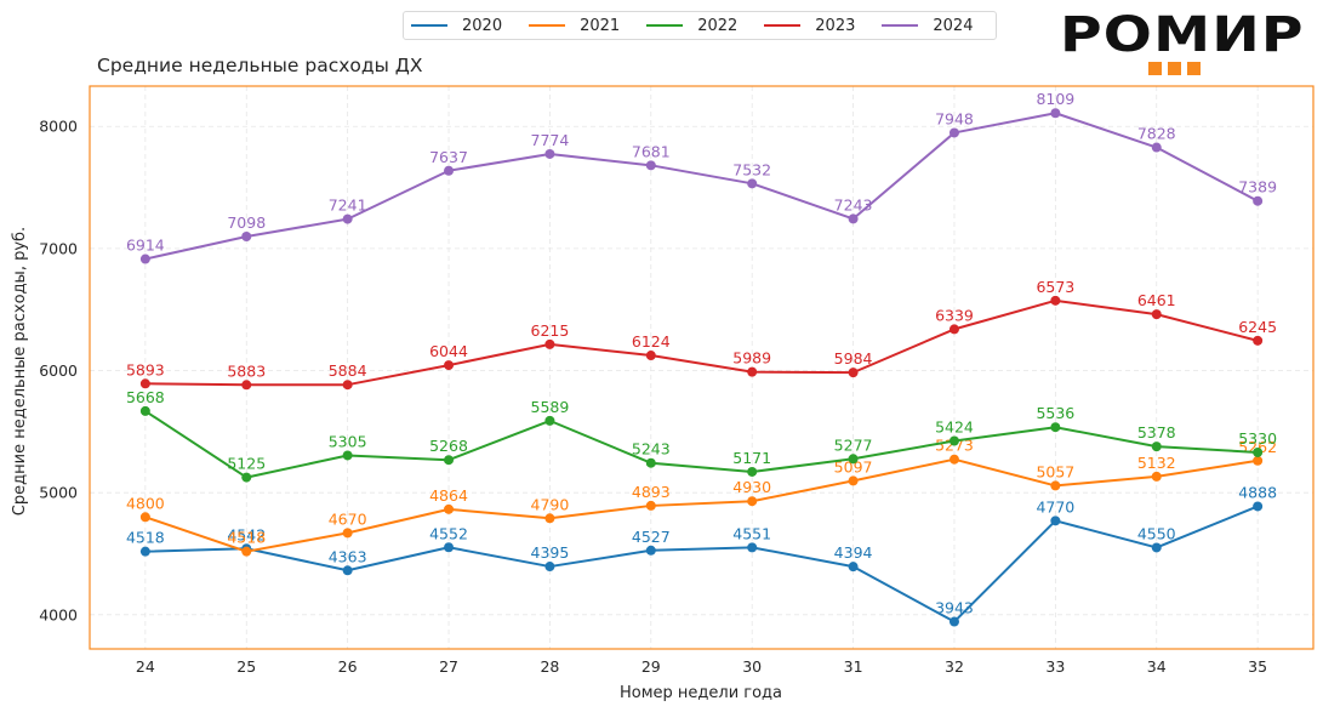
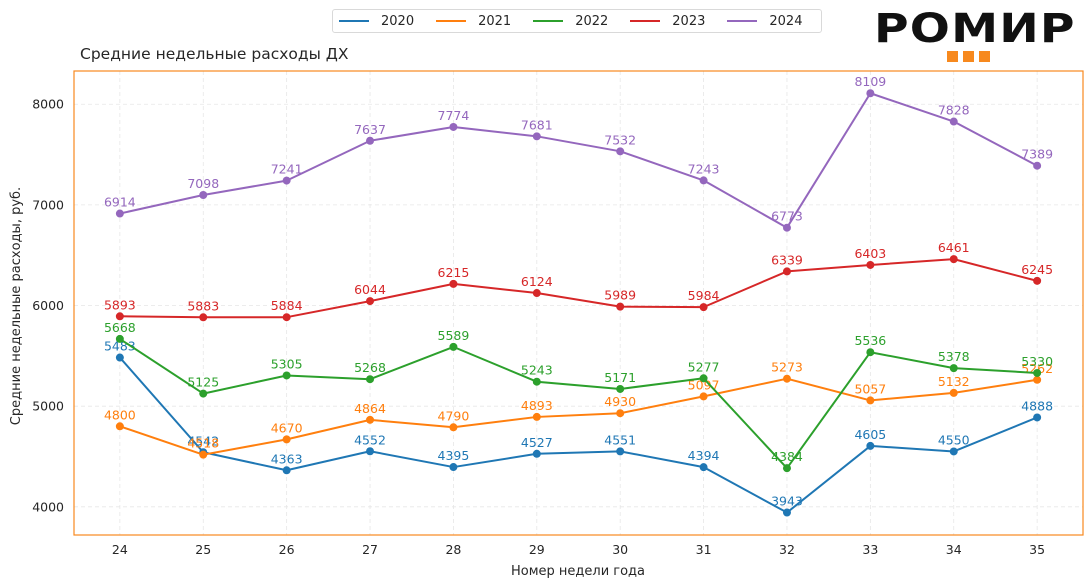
2020/24: 4518 -> 5483
2022/32: 5424 -> 4384
2024/32: 7948 -> 6773
2020/33: 4770 -> 4605
2023/33: 6573 -> 6403
